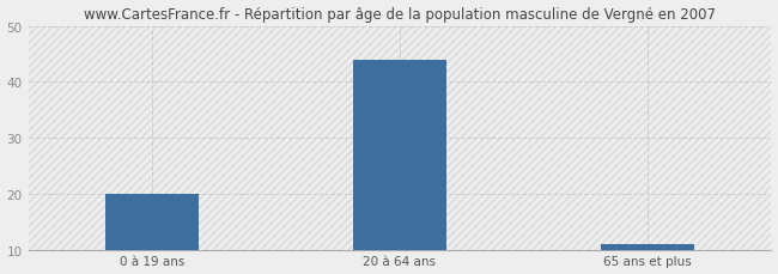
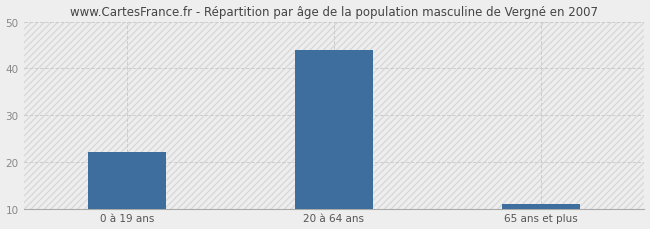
0 à 19 ans: 20 -> 22
